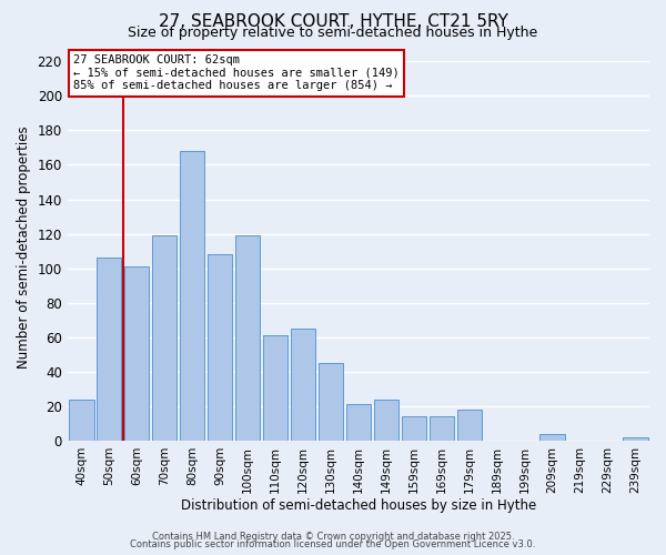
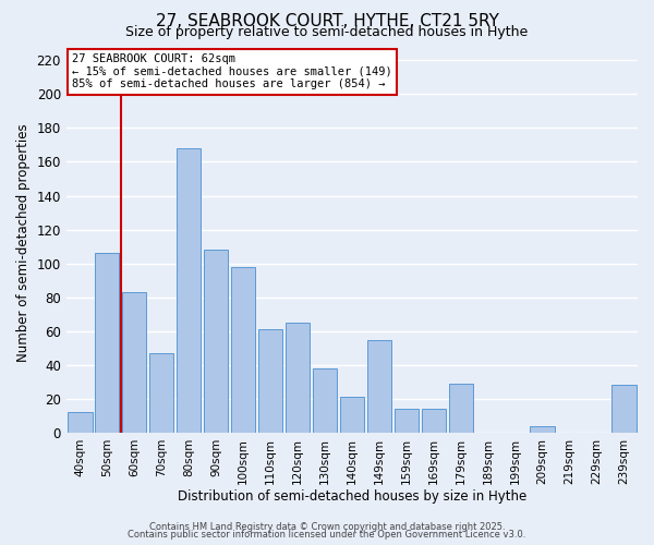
40sqm: 24 -> 12
60sqm: 101 -> 83
70sqm: 119 -> 47
100sqm: 119 -> 98
130sqm: 45 -> 38
149sqm: 24 -> 55
179sqm: 18 -> 29
239sqm: 2 -> 28
